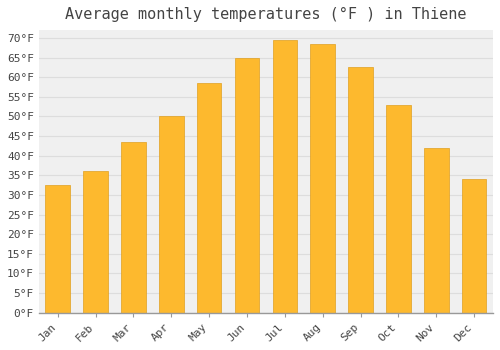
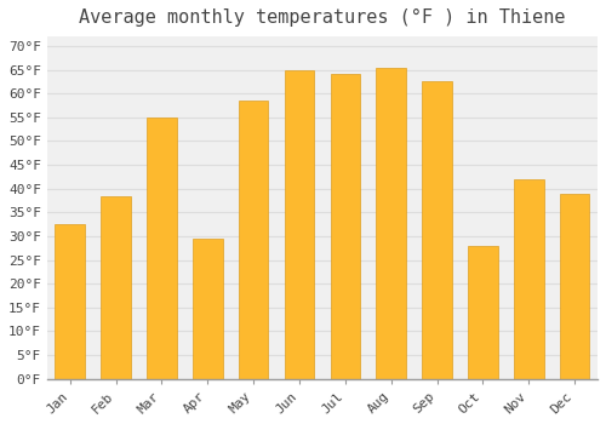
Feb: 36.0°F -> 38.5°F
Mar: 43.5°F -> 55.0°F
Apr: 50.0°F -> 29.5°F
Jul: 69.5°F -> 64.0°F
Aug: 68.5°F -> 65.5°F
Oct: 53.0°F -> 28.0°F
Dec: 34.0°F -> 39.0°F
